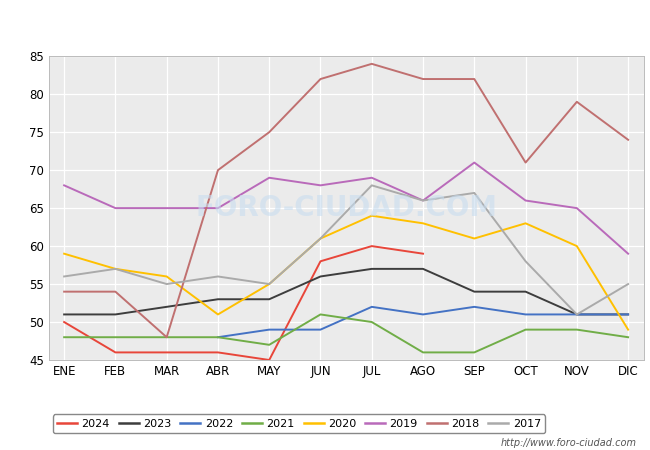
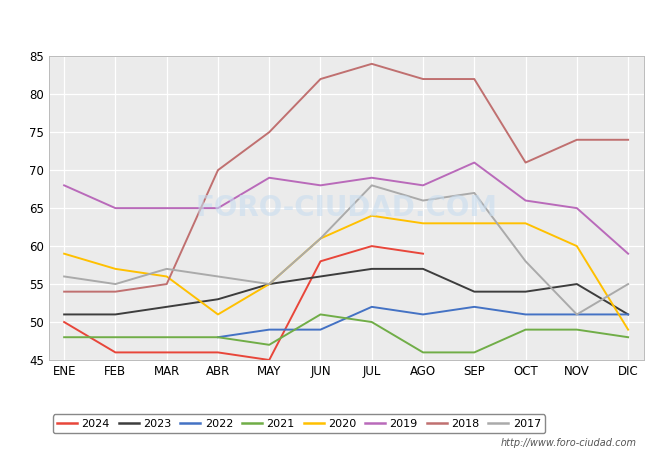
2017/FEB: 57 -> 55
2018/MAR: 48 -> 55
2017/MAR: 55 -> 57
2023/MAY: 53 -> 55
2019/AGO: 66 -> 68
2020/SEP: 61 -> 63
2023/NOV: 51 -> 55
2018/NOV: 79 -> 74
